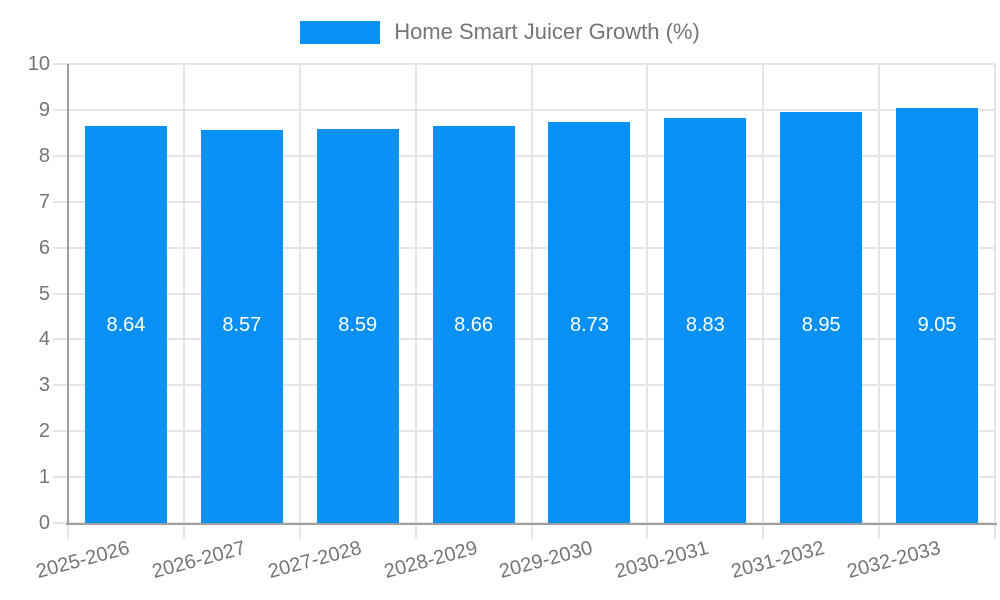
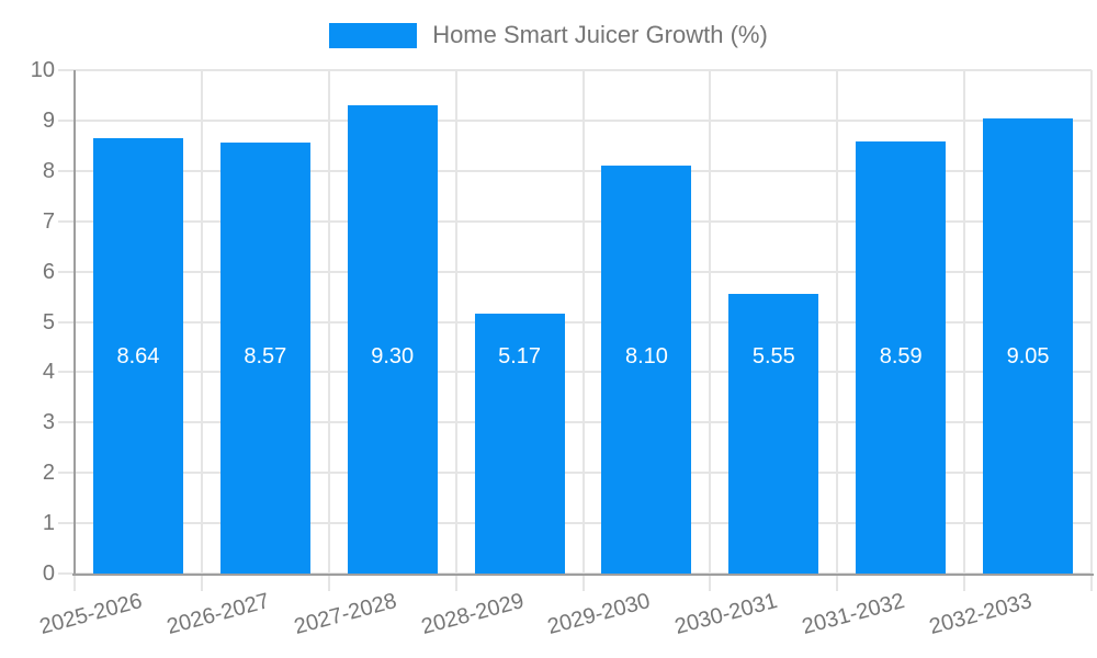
2027-2028: 8.59 -> 9.30
2028-2029: 8.66 -> 5.17
2029-2030: 8.73 -> 8.10
2030-2031: 8.83 -> 5.55
2031-2032: 8.95 -> 8.59
